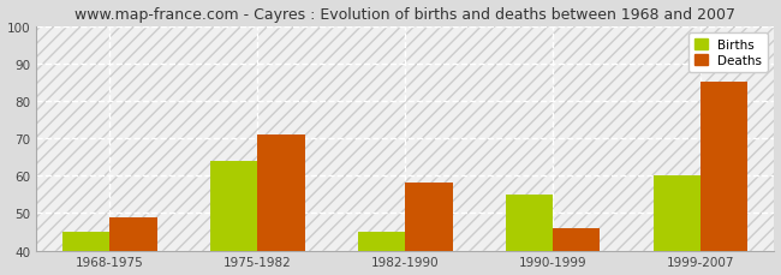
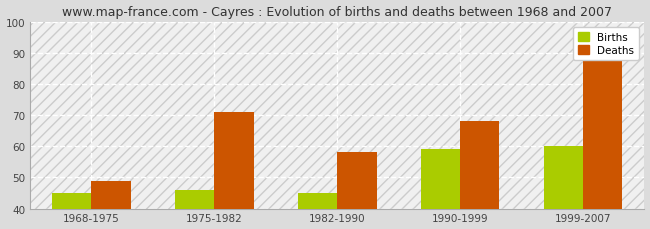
Births/1975-1982: 64 -> 46
Births/1990-1999: 55 -> 59
Deaths/1990-1999: 46 -> 68
Deaths/1999-2007: 85 -> 88
